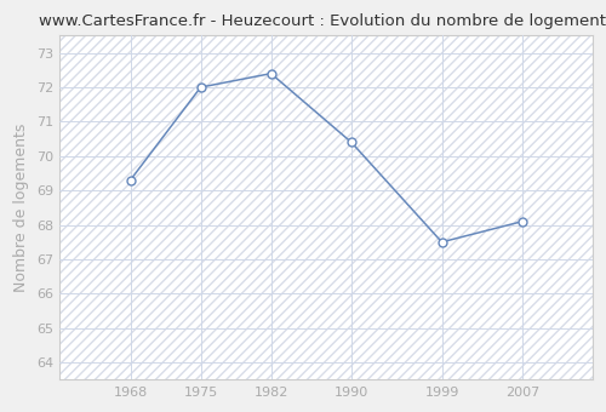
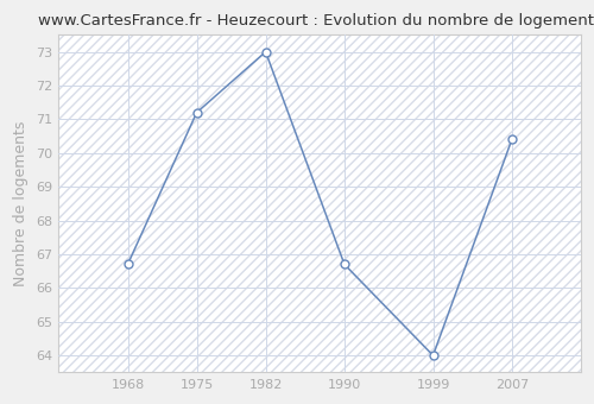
1968: 69.3 -> 66.7
1975: 72.0 -> 71.2
1982: 72.4 -> 73.0
1990: 70.4 -> 66.7
1999: 67.5 -> 64.0
2007: 68.1 -> 70.4
